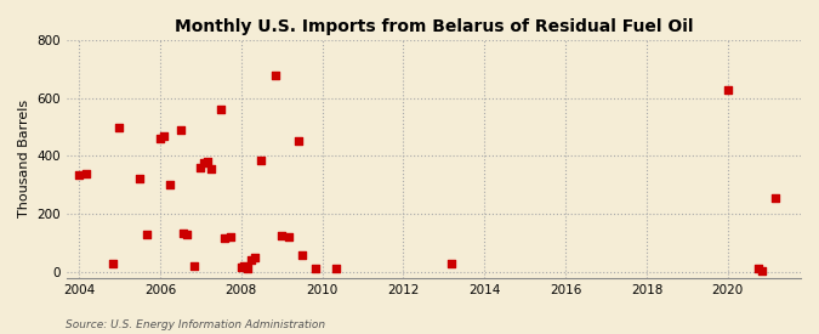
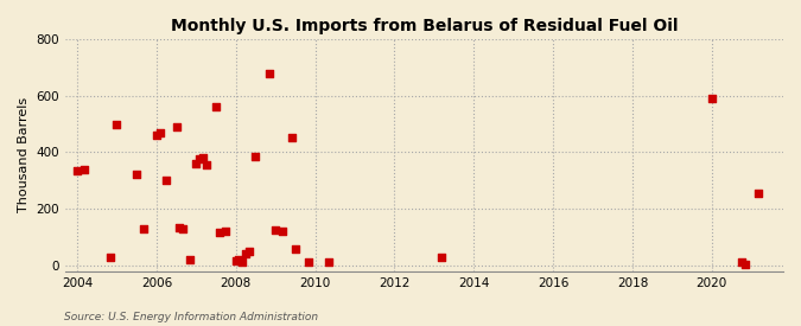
2020: 630 -> 590
